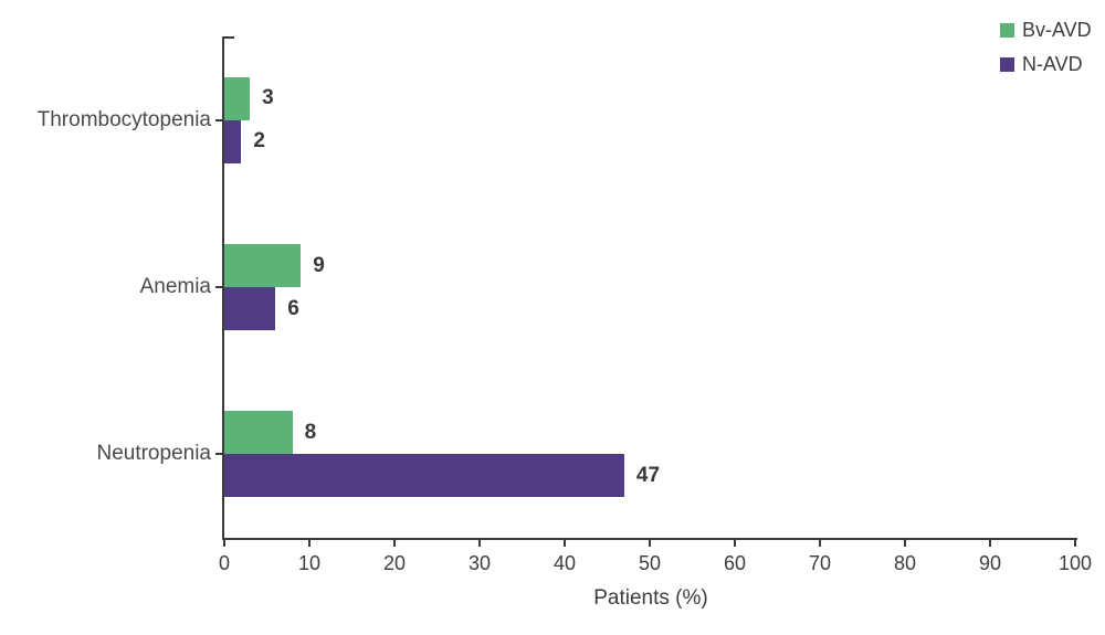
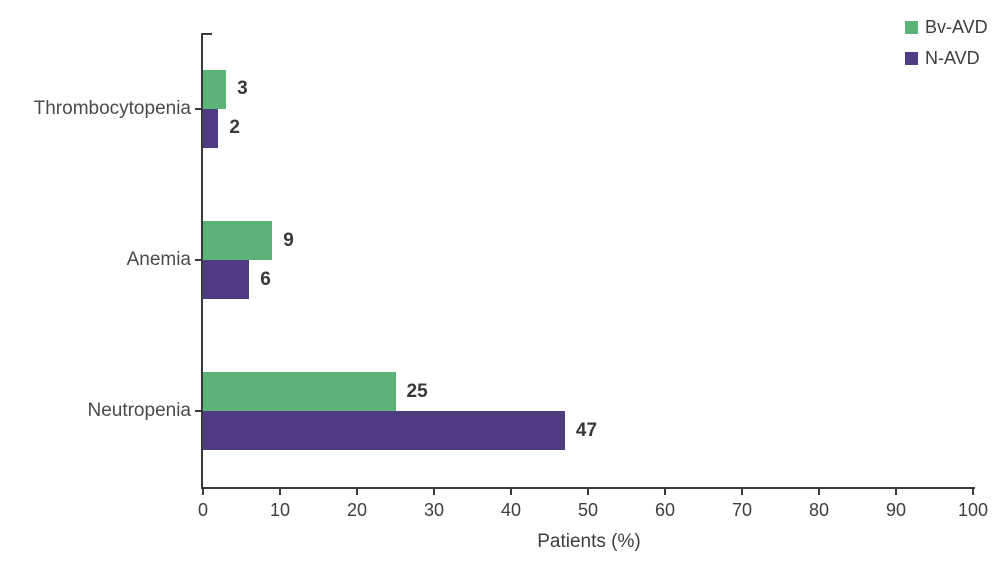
Bv-AVD/Neutropenia: 8 -> 25
